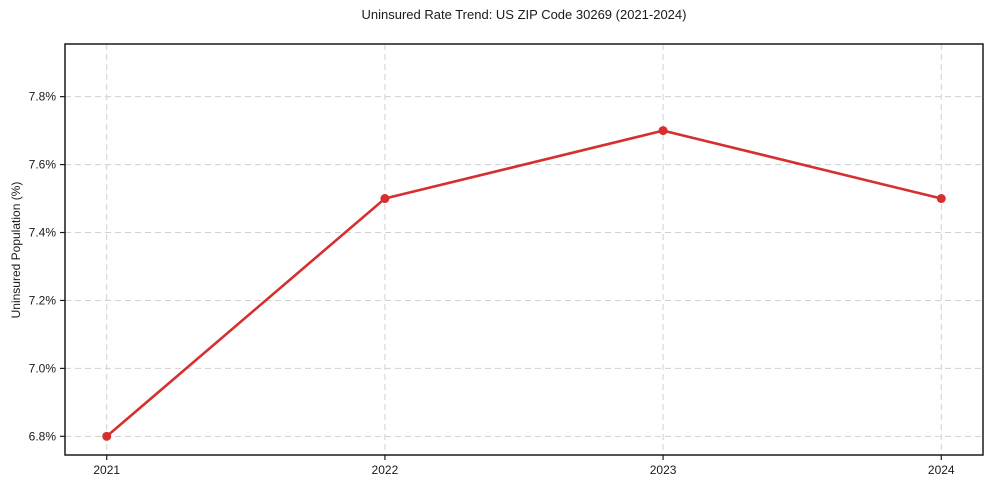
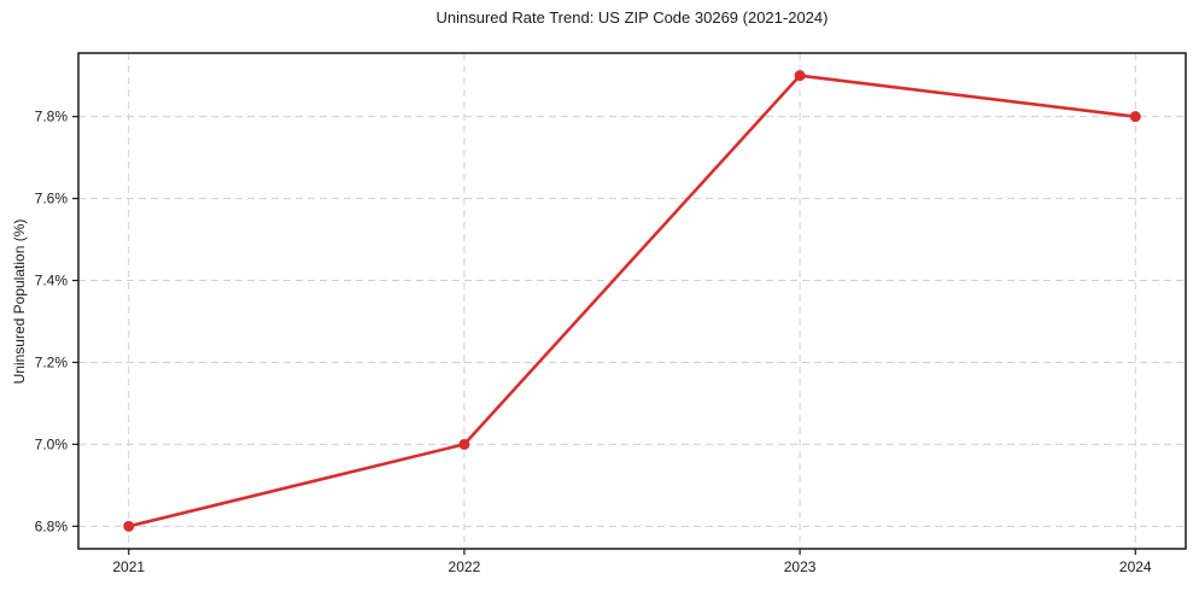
2022: 7.5% -> 7.0%
2023: 7.7% -> 7.9%
2024: 7.5% -> 7.8%
